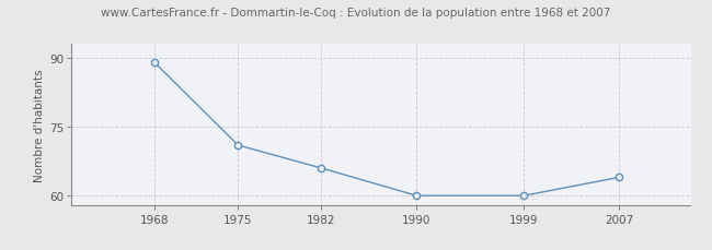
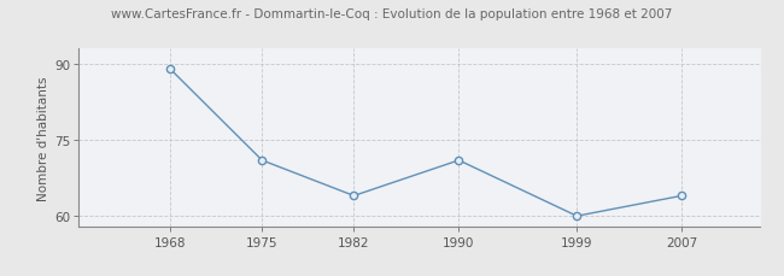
1982: 66 -> 64
1990: 60 -> 71
